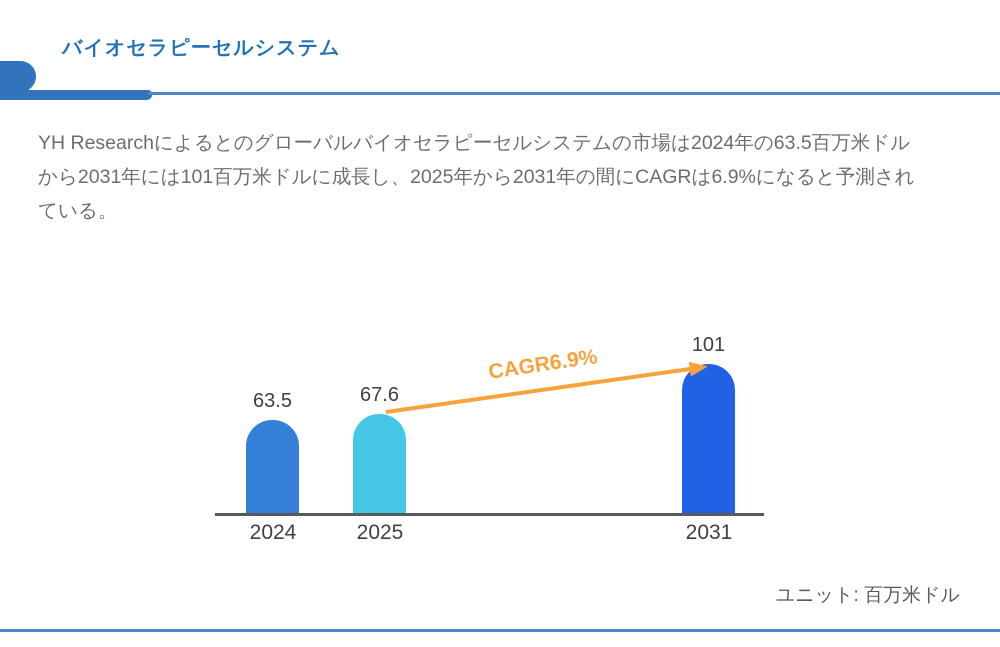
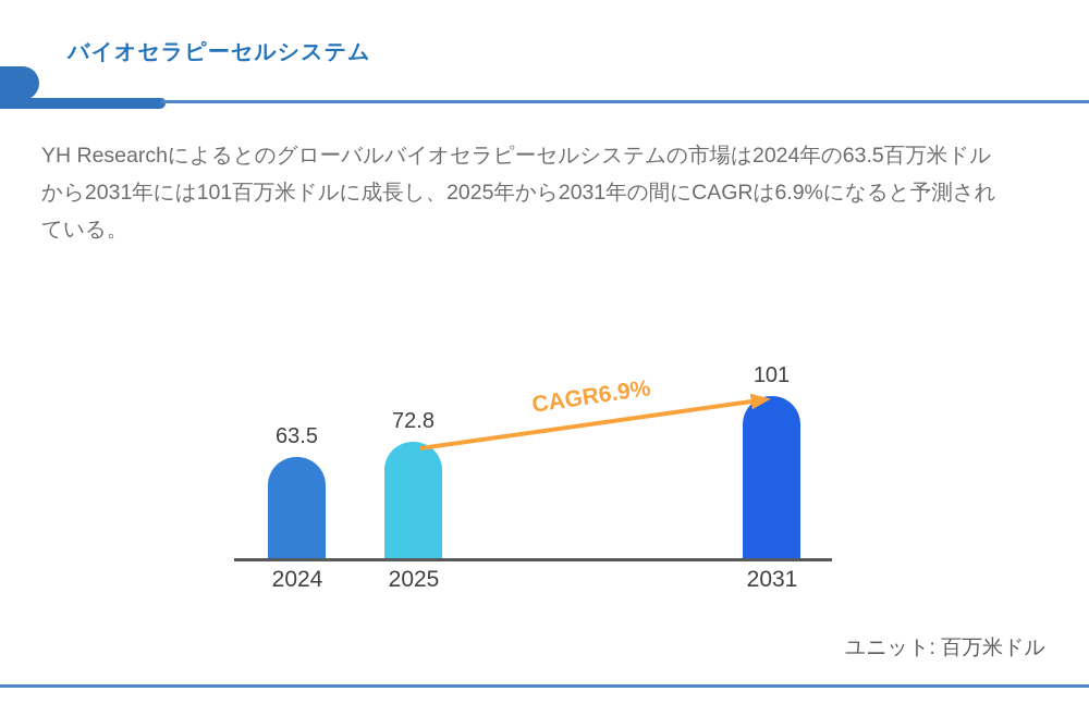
2025: 67.6 -> 72.8
